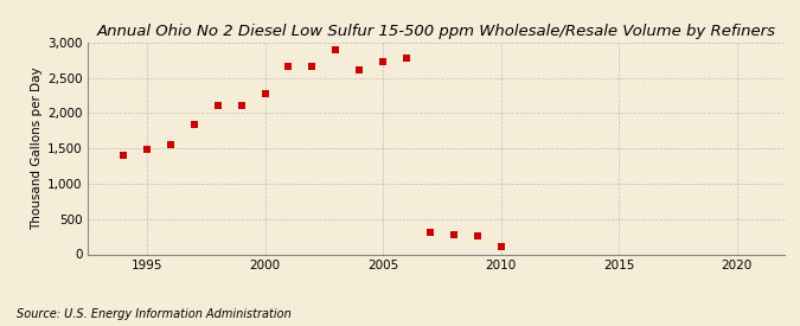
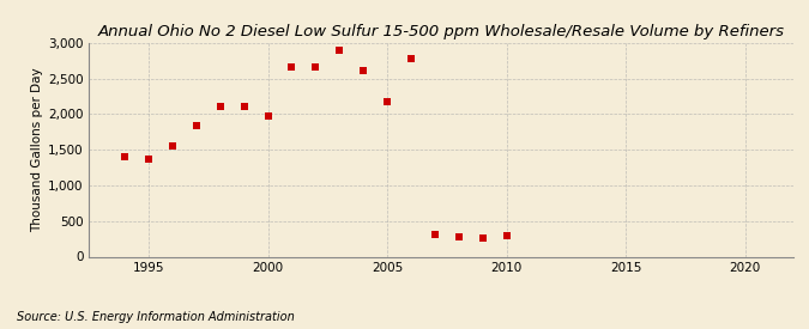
1995: 1,480 -> 1,360
2000: 2,270 -> 1,980
2005: 2,730 -> 2,180
2010: 100 -> 300
